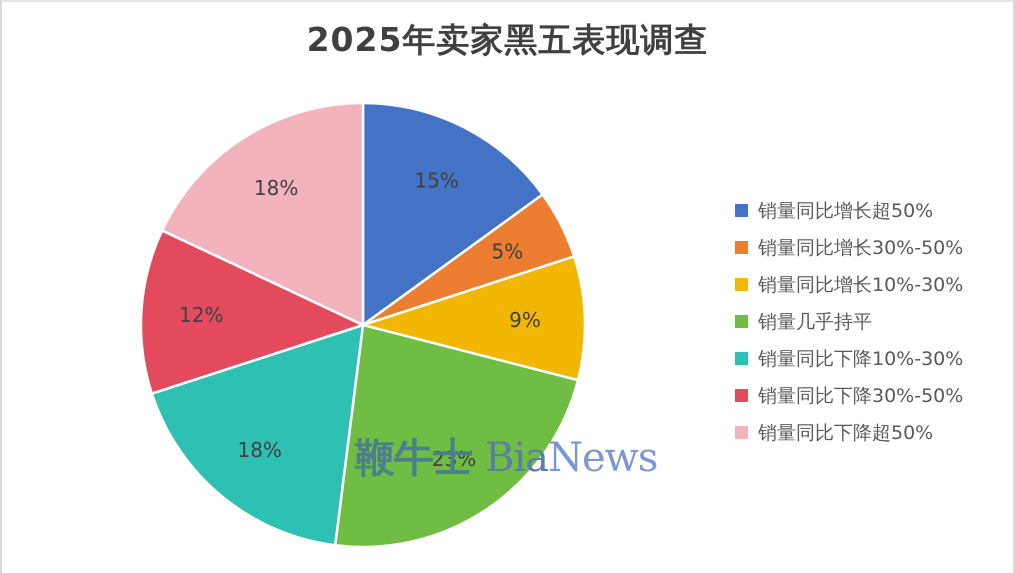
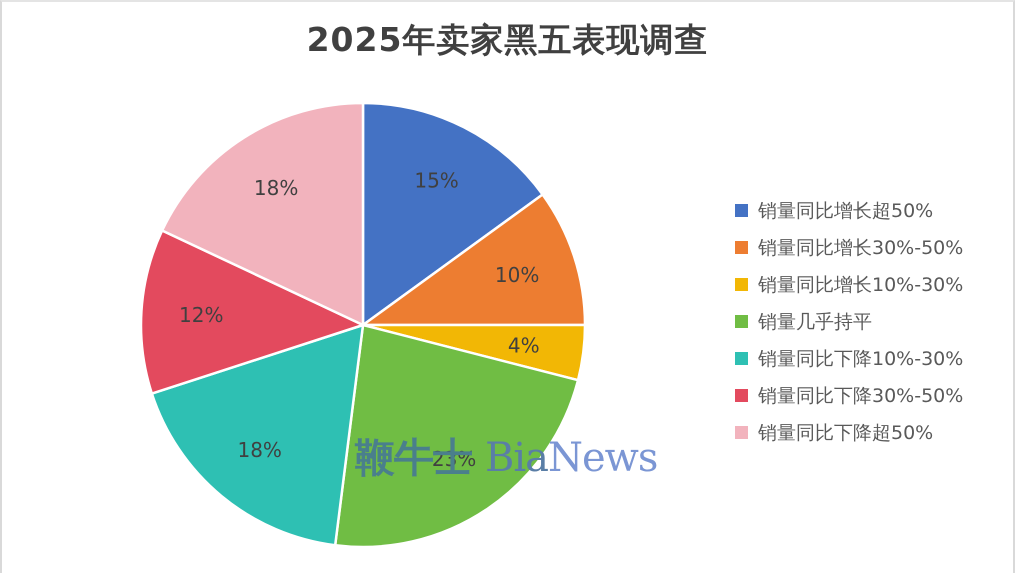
销量同比增长30%-50%: 5% -> 10%
销量同比增长10%-30%: 9% -> 4%
